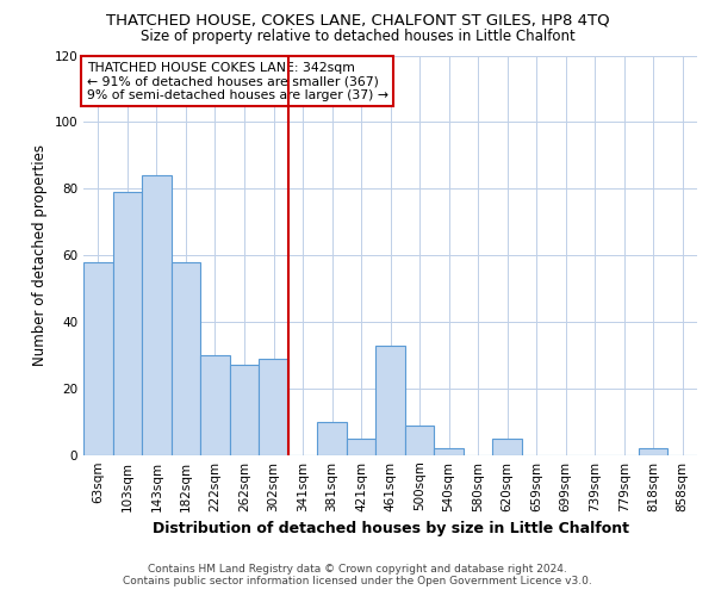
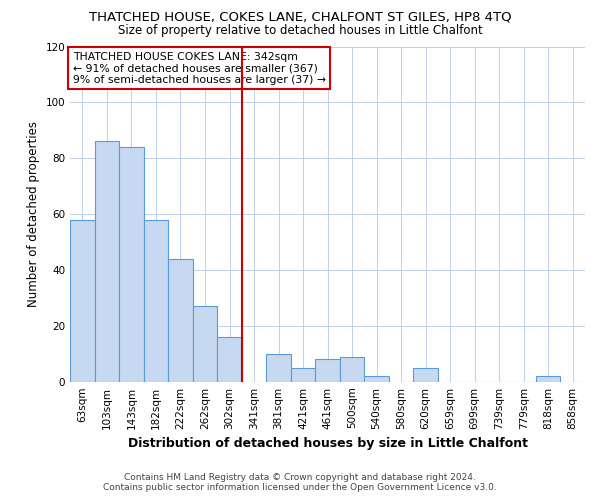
103sqm: 79 -> 86
222sqm: 30 -> 44
302sqm: 29 -> 16
461sqm: 33 -> 8
